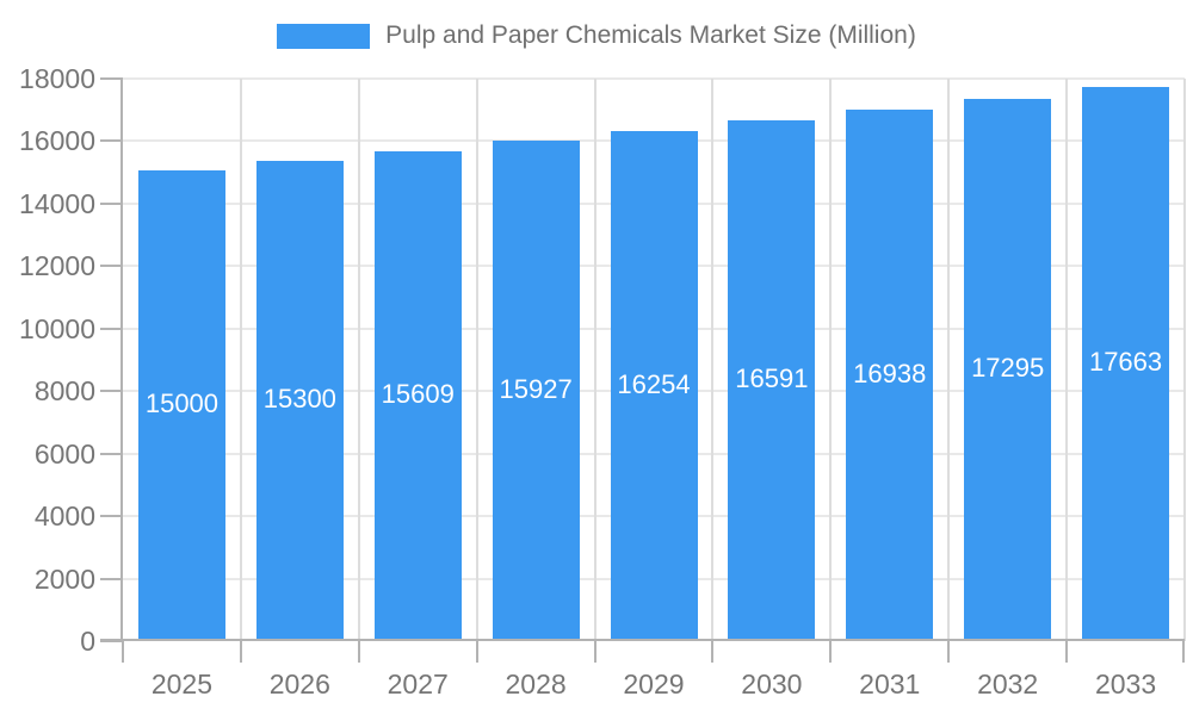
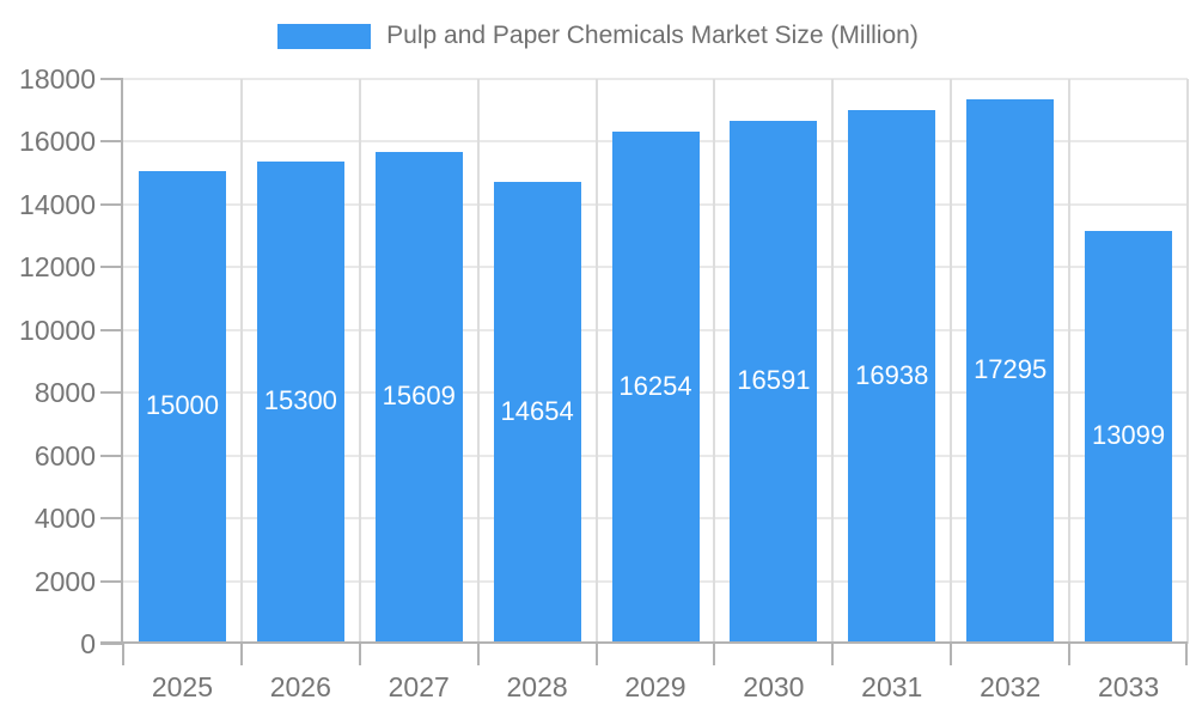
2028: 15927 -> 14654
2033: 17663 -> 13099
